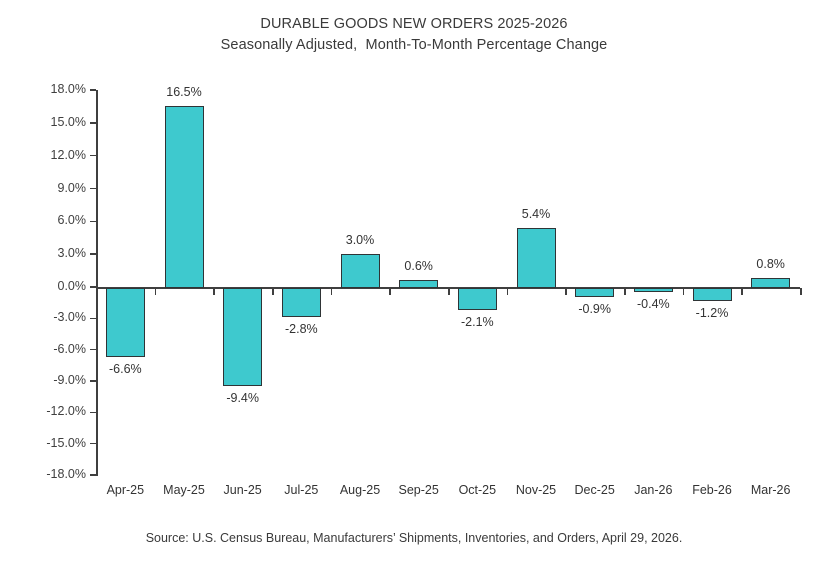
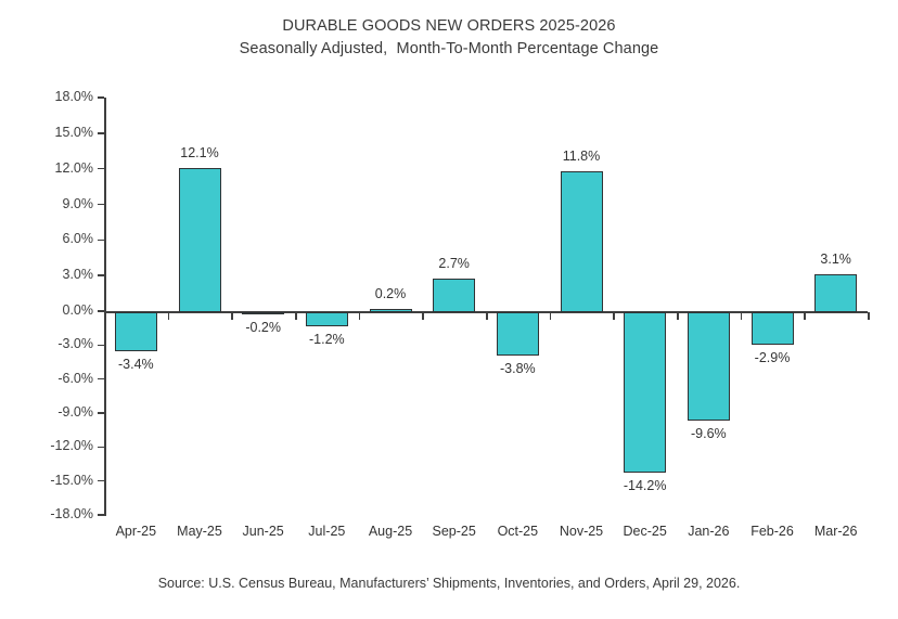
Apr-25: -6.6% -> -3.4%
May-25: 16.5% -> 12.1%
Jun-25: -9.4% -> -0.2%
Jul-25: -2.8% -> -1.2%
Aug-25: 3.0% -> 0.2%
Sep-25: 0.6% -> 2.7%
Oct-25: -2.1% -> -3.8%
Nov-25: 5.4% -> 11.8%
Dec-25: -0.9% -> -14.2%
Jan-26: -0.4% -> -9.6%
Feb-26: -1.2% -> -2.9%
Mar-26: 0.8% -> 3.1%
